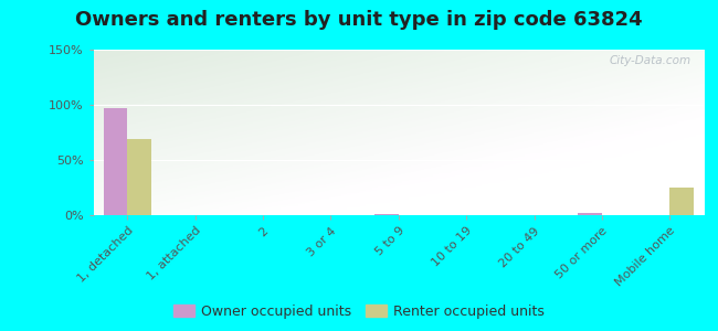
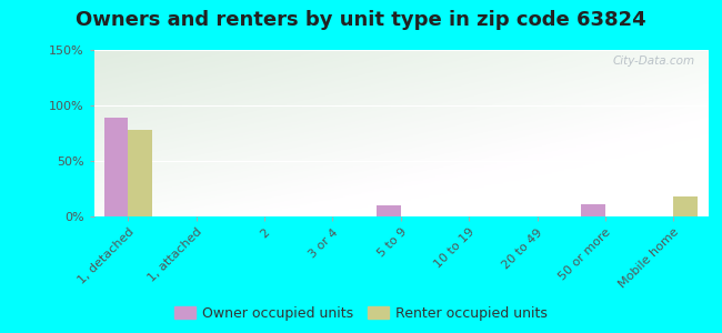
Owner occupied units/1, detached: 97% -> 89%
Renter occupied units/1, detached: 69% -> 78%
Owner occupied units/5 to 9: 1% -> 10%
Owner occupied units/50 or more: 2% -> 11%
Renter occupied units/Mobile home: 25% -> 18%
